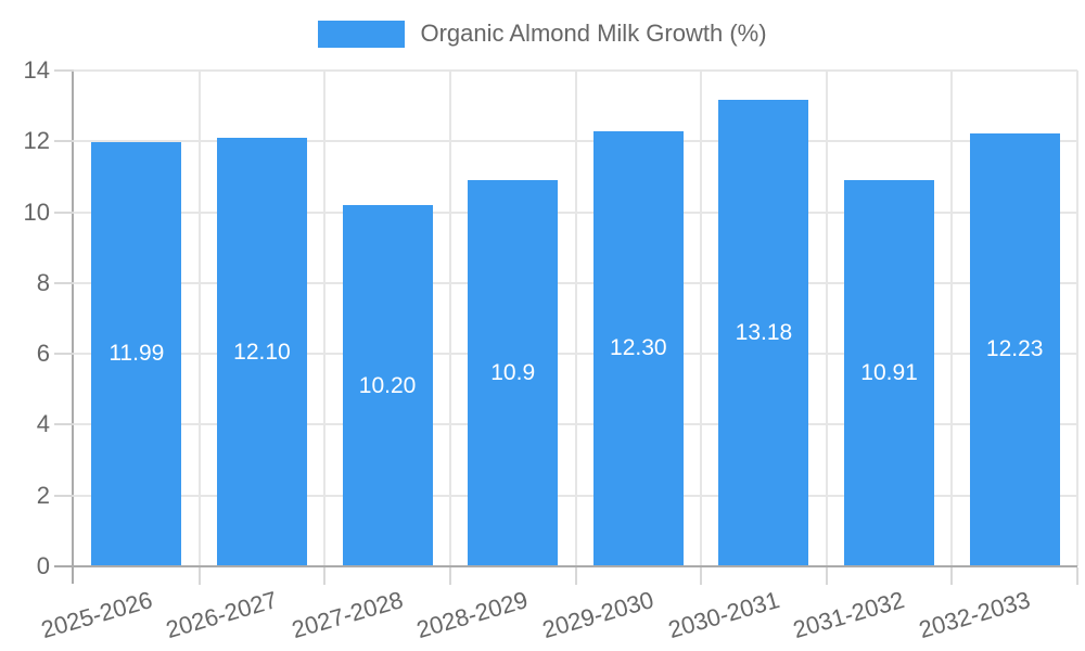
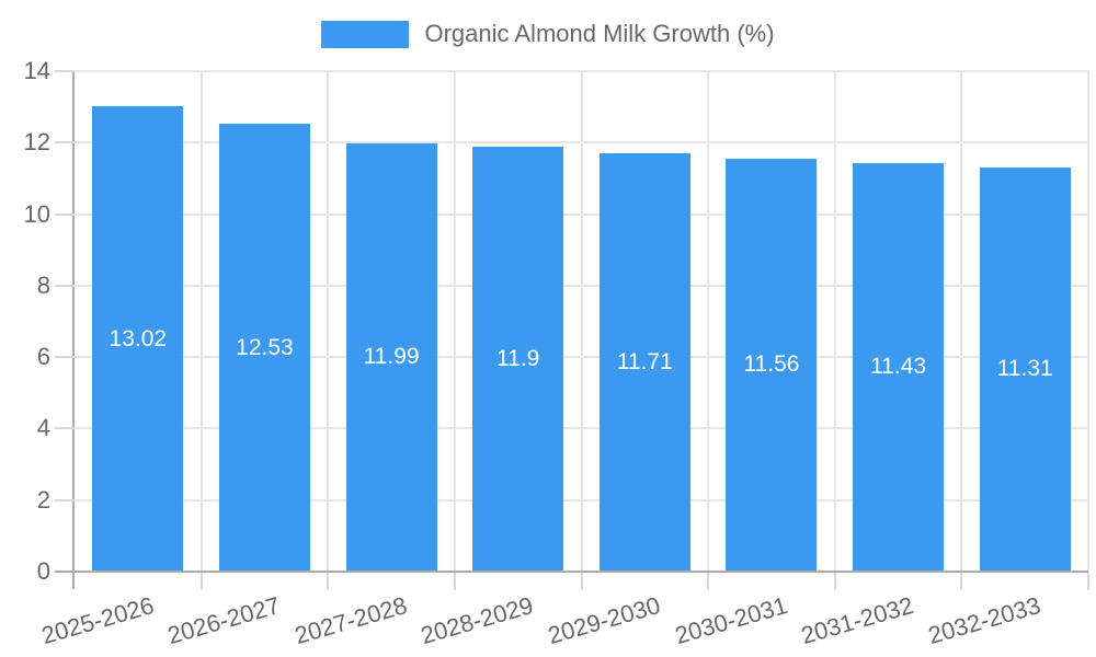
2025-2026: 11.99 -> 13.02
2026-2027: 12.10 -> 12.53
2027-2028: 10.20 -> 11.99
2028-2029: 10.9 -> 11.9
2029-2030: 12.30 -> 11.71
2030-2031: 13.18 -> 11.56
2031-2032: 10.91 -> 11.43
2032-2033: 12.23 -> 11.31
